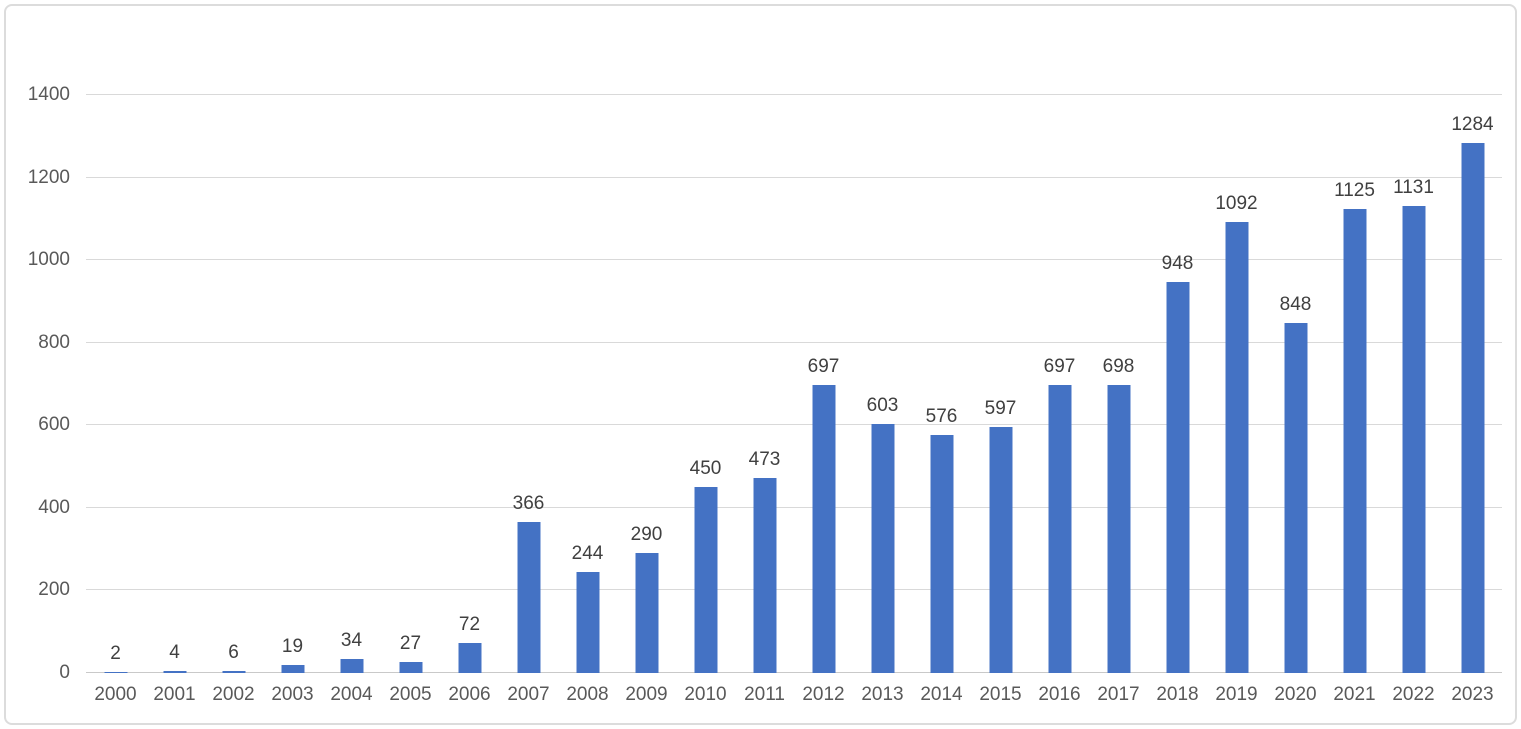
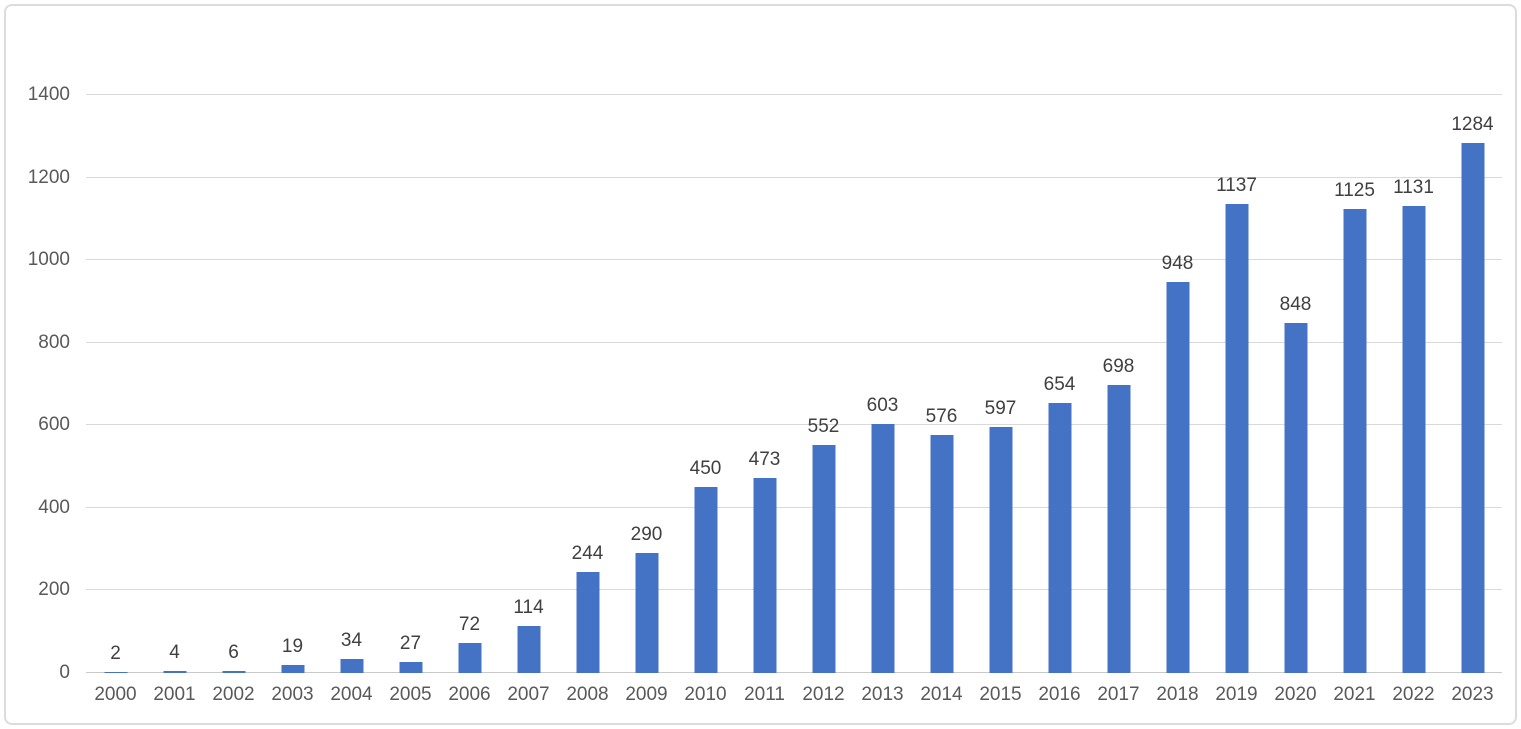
2007: 366 -> 114
2012: 697 -> 552
2016: 697 -> 654
2019: 1092 -> 1137
